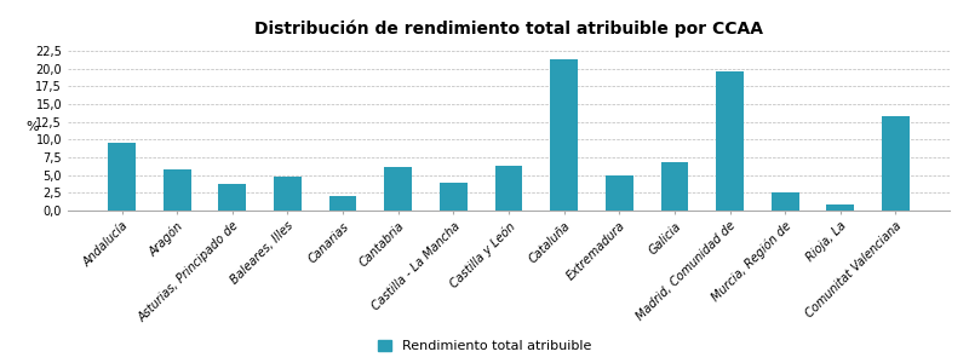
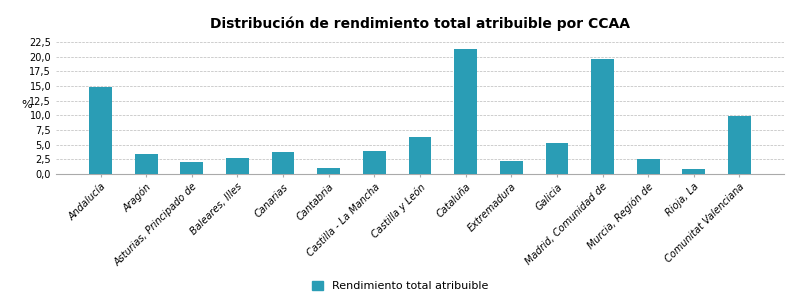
Andalucía: 9,6 -> 14,8
Aragón: 5,8 -> 3,4
Asturias, Principado de: 3,8 -> 2,0
Baleares, Illes: 4,8 -> 2,8
Canarias: 2,0 -> 3,8
Cantabria: 6,2 -> 1,1
Extremadura: 5,0 -> 2,2
Galicia: 6,8 -> 5,2
Comunitat Valenciana: 13,2 -> 9,8
